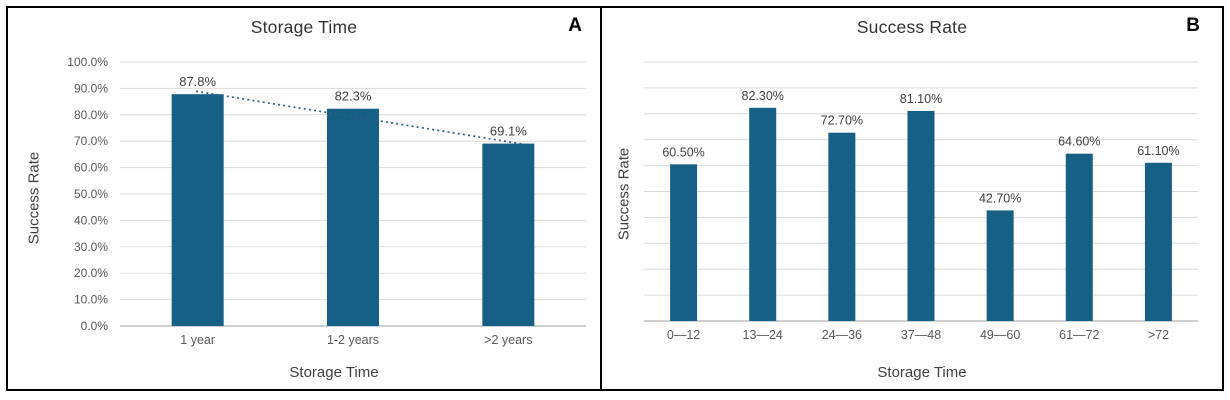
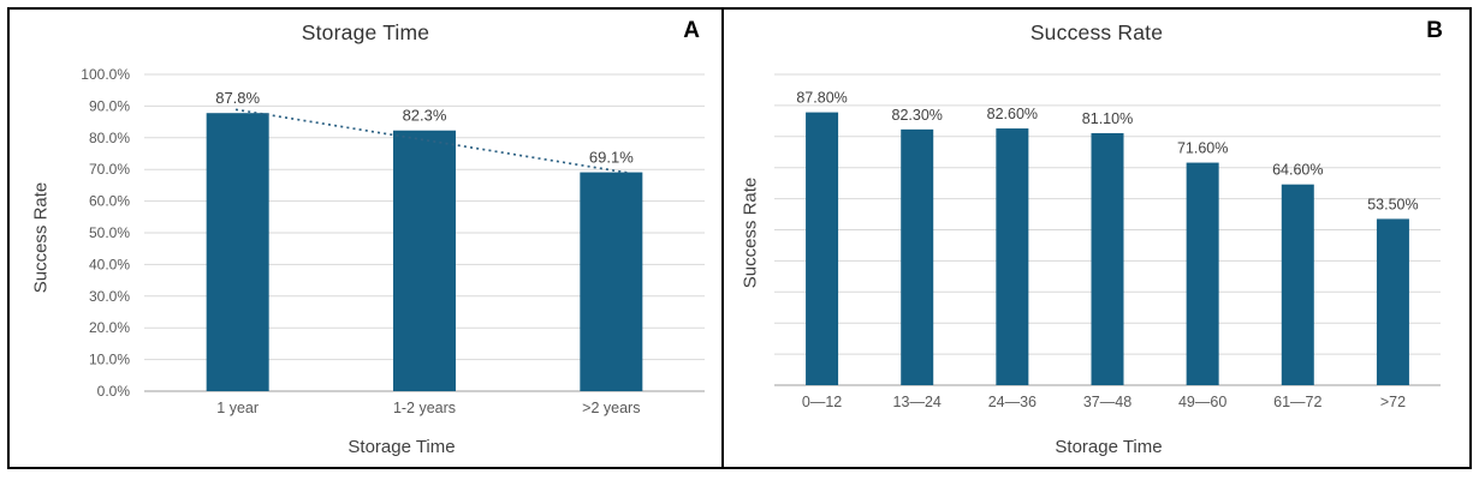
Success Rate/0—12: 60.50% -> 87.80%
Success Rate/24—36: 72.70% -> 82.60%
Success Rate/49—60: 42.70% -> 71.60%
Success Rate/>72: 61.10% -> 53.50%
